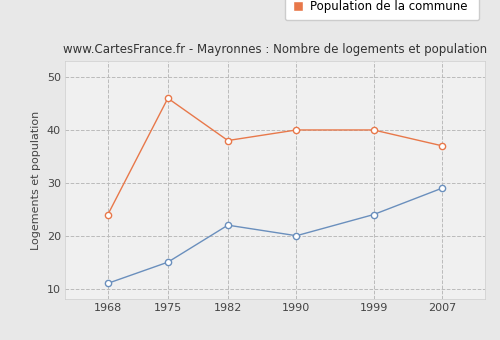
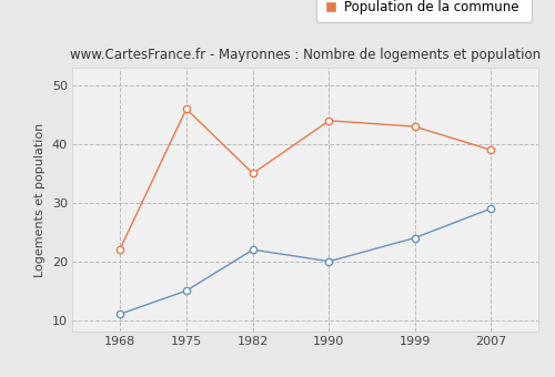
Population de la commune/1968: 24 -> 22
Population de la commune/1982: 38 -> 35
Population de la commune/1990: 40 -> 44
Population de la commune/1999: 40 -> 43
Population de la commune/2007: 37 -> 39
